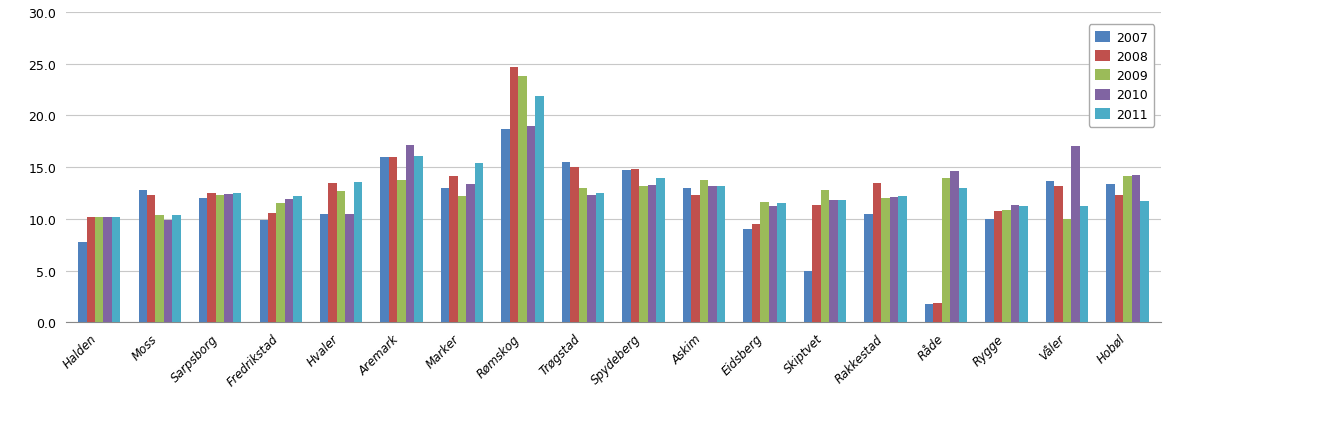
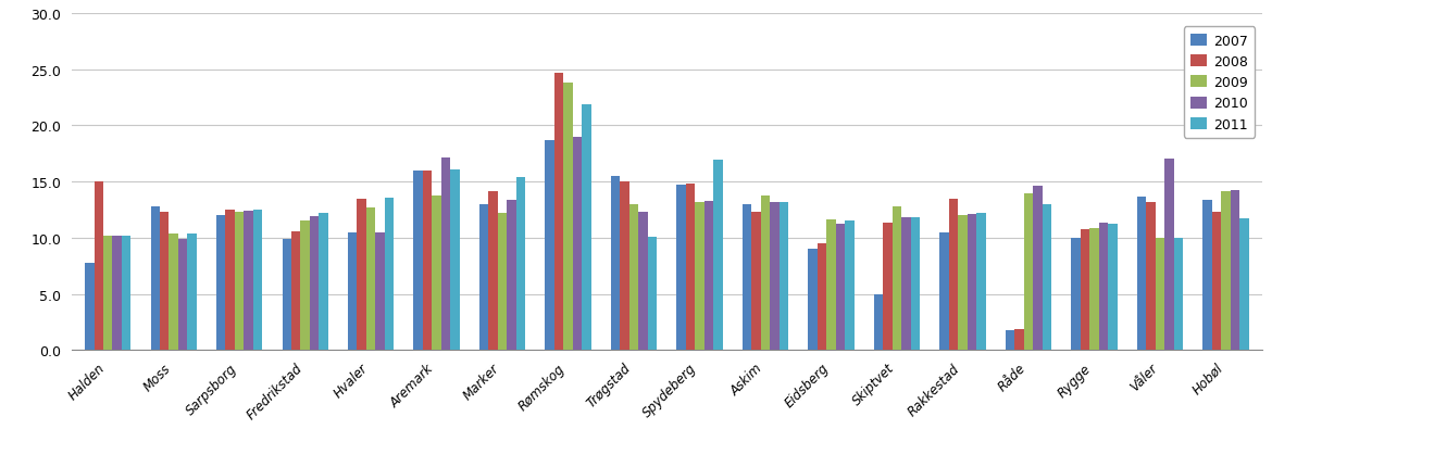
2008/Halden: 10.2 -> 15.0
2011/Trøgstad: 12.5 -> 10.1
2011/Spydeberg: 13.9 -> 16.9
2011/Våler: 11.2 -> 10.0
